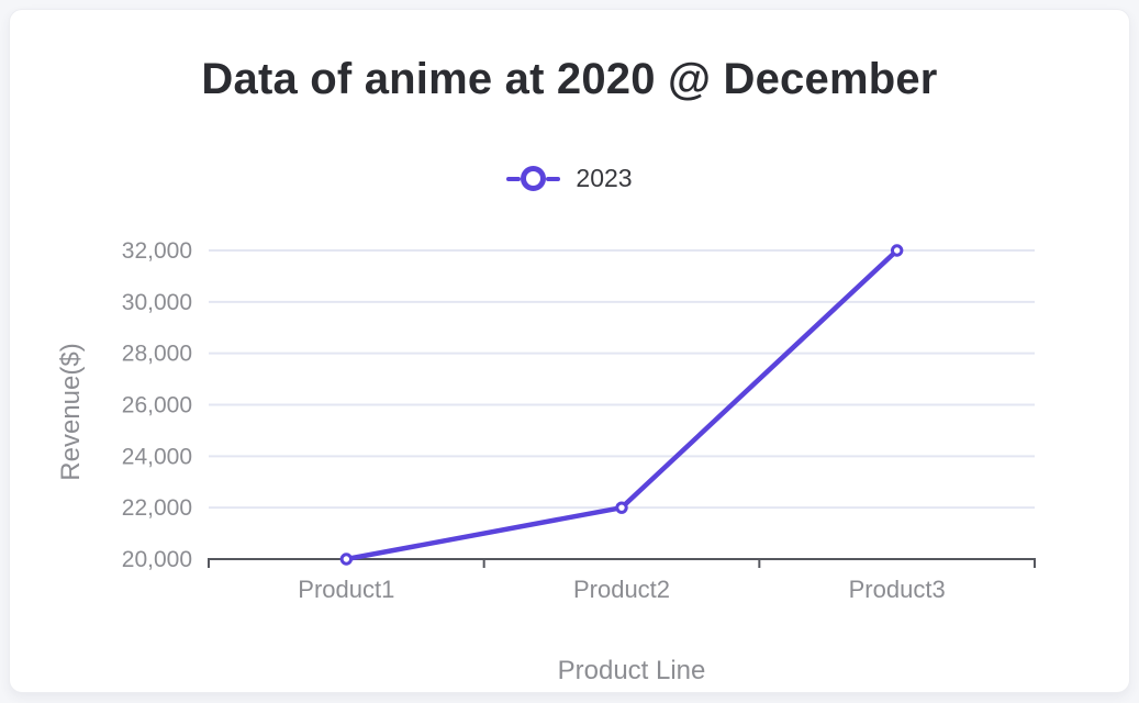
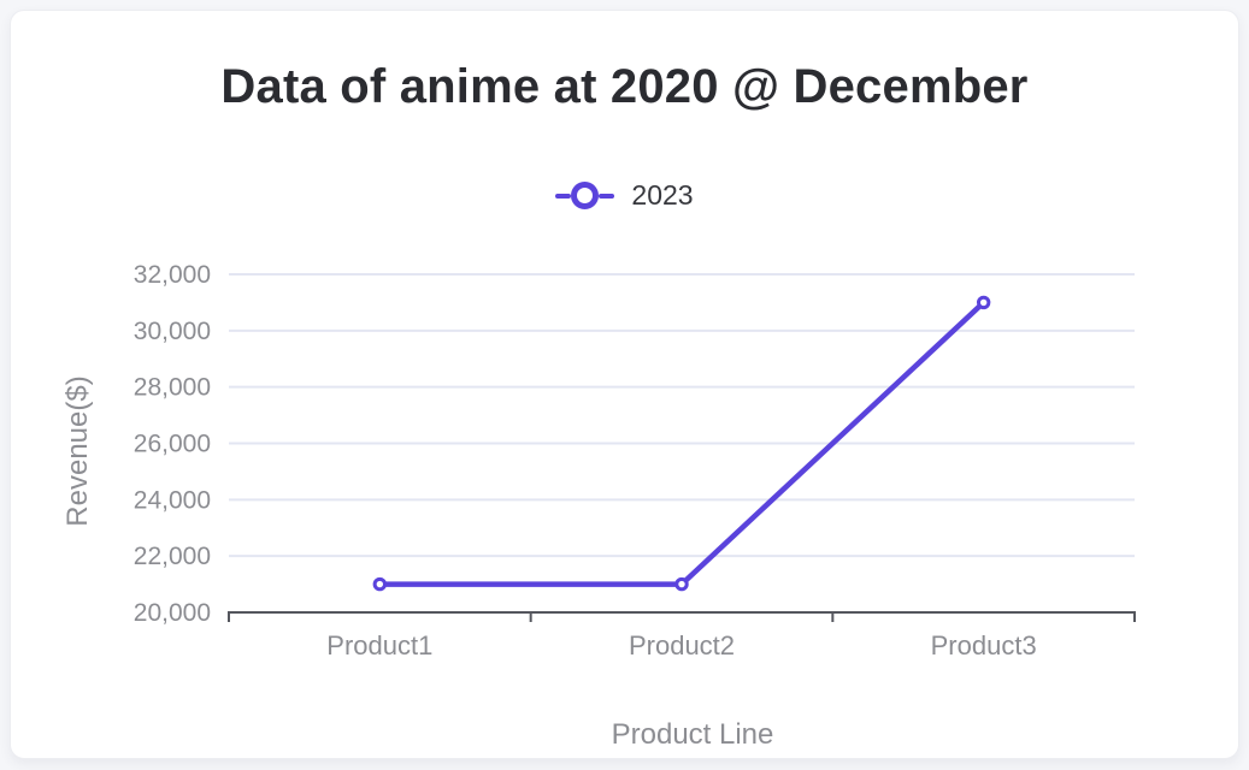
Product1: 20000 -> 21000
Product2: 22000 -> 21000
Product3: 32000 -> 31000
